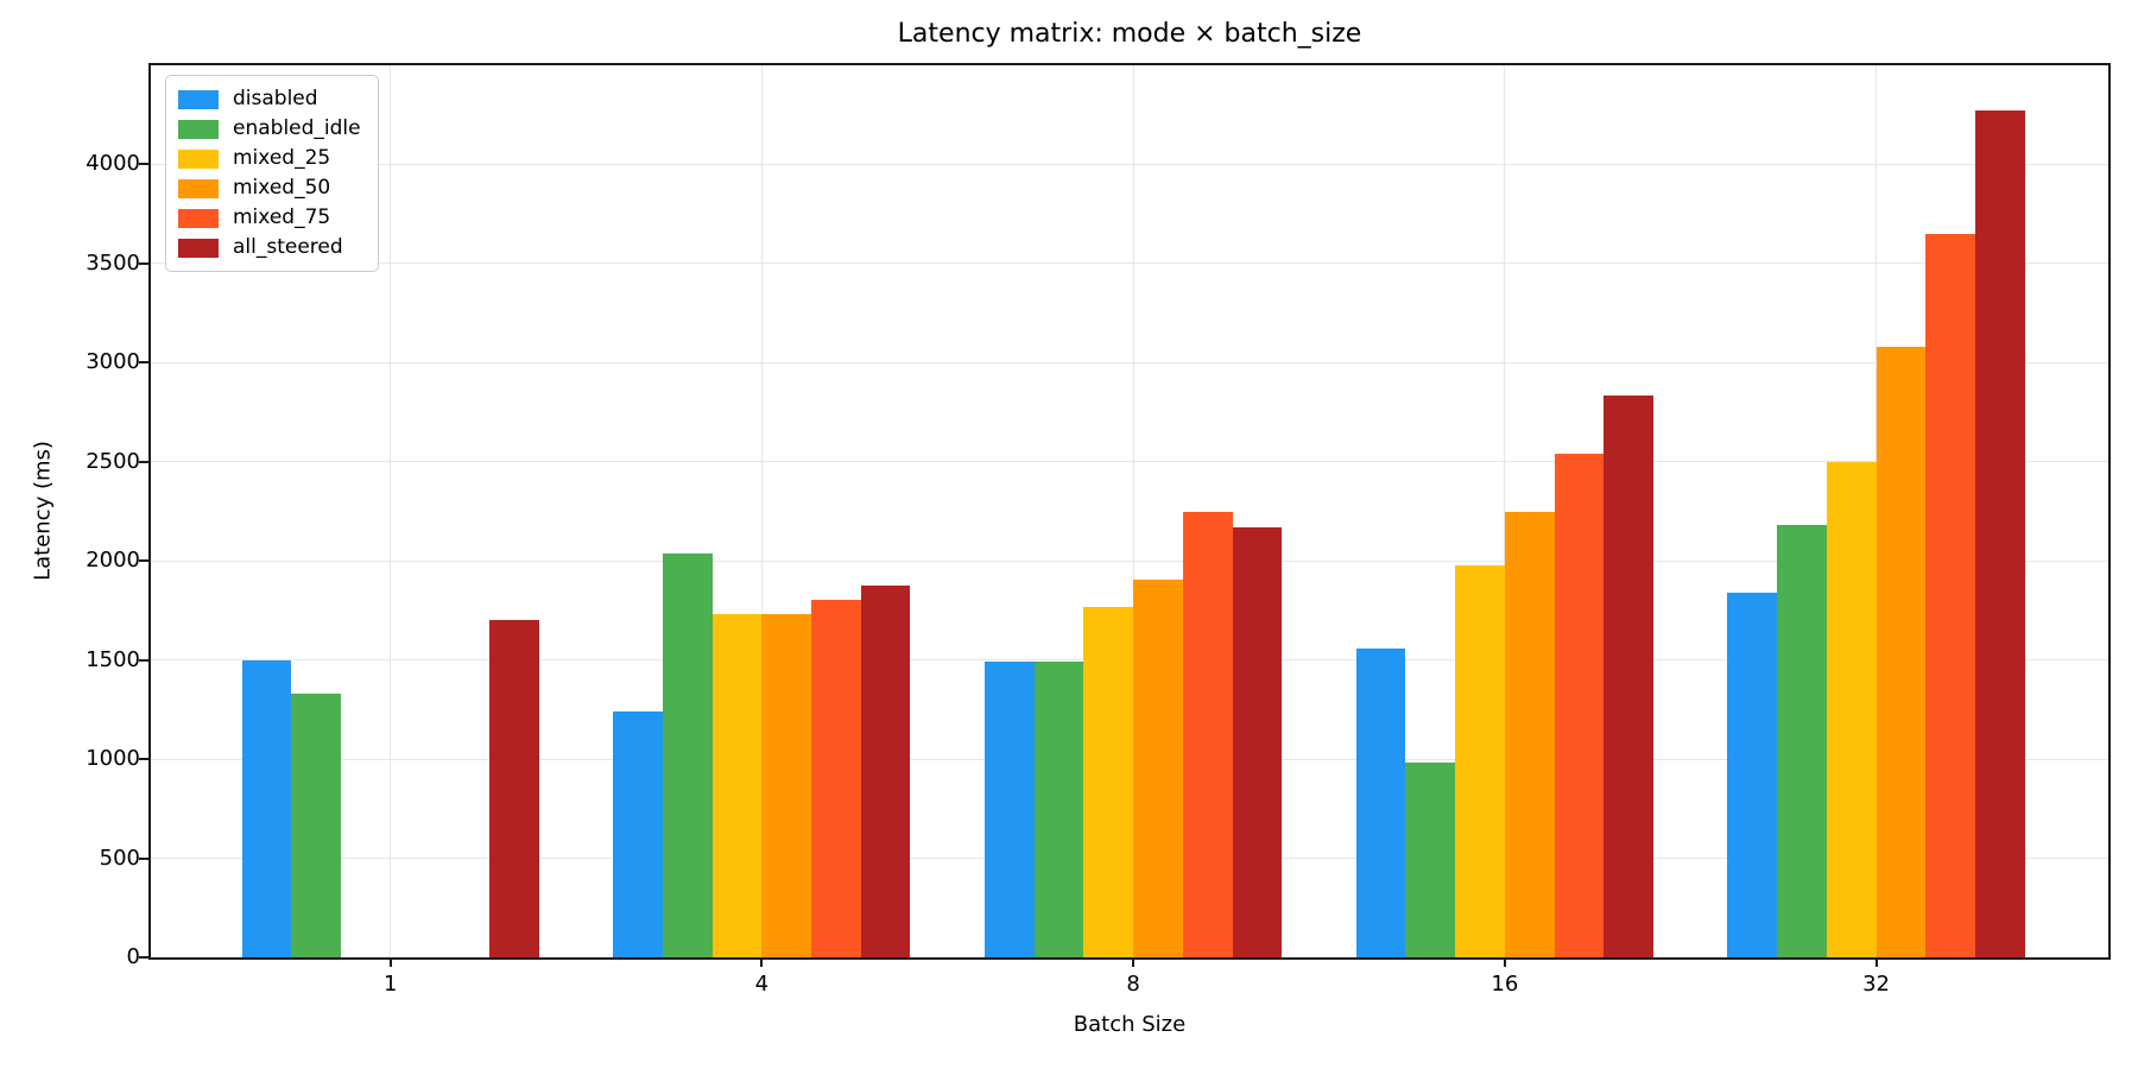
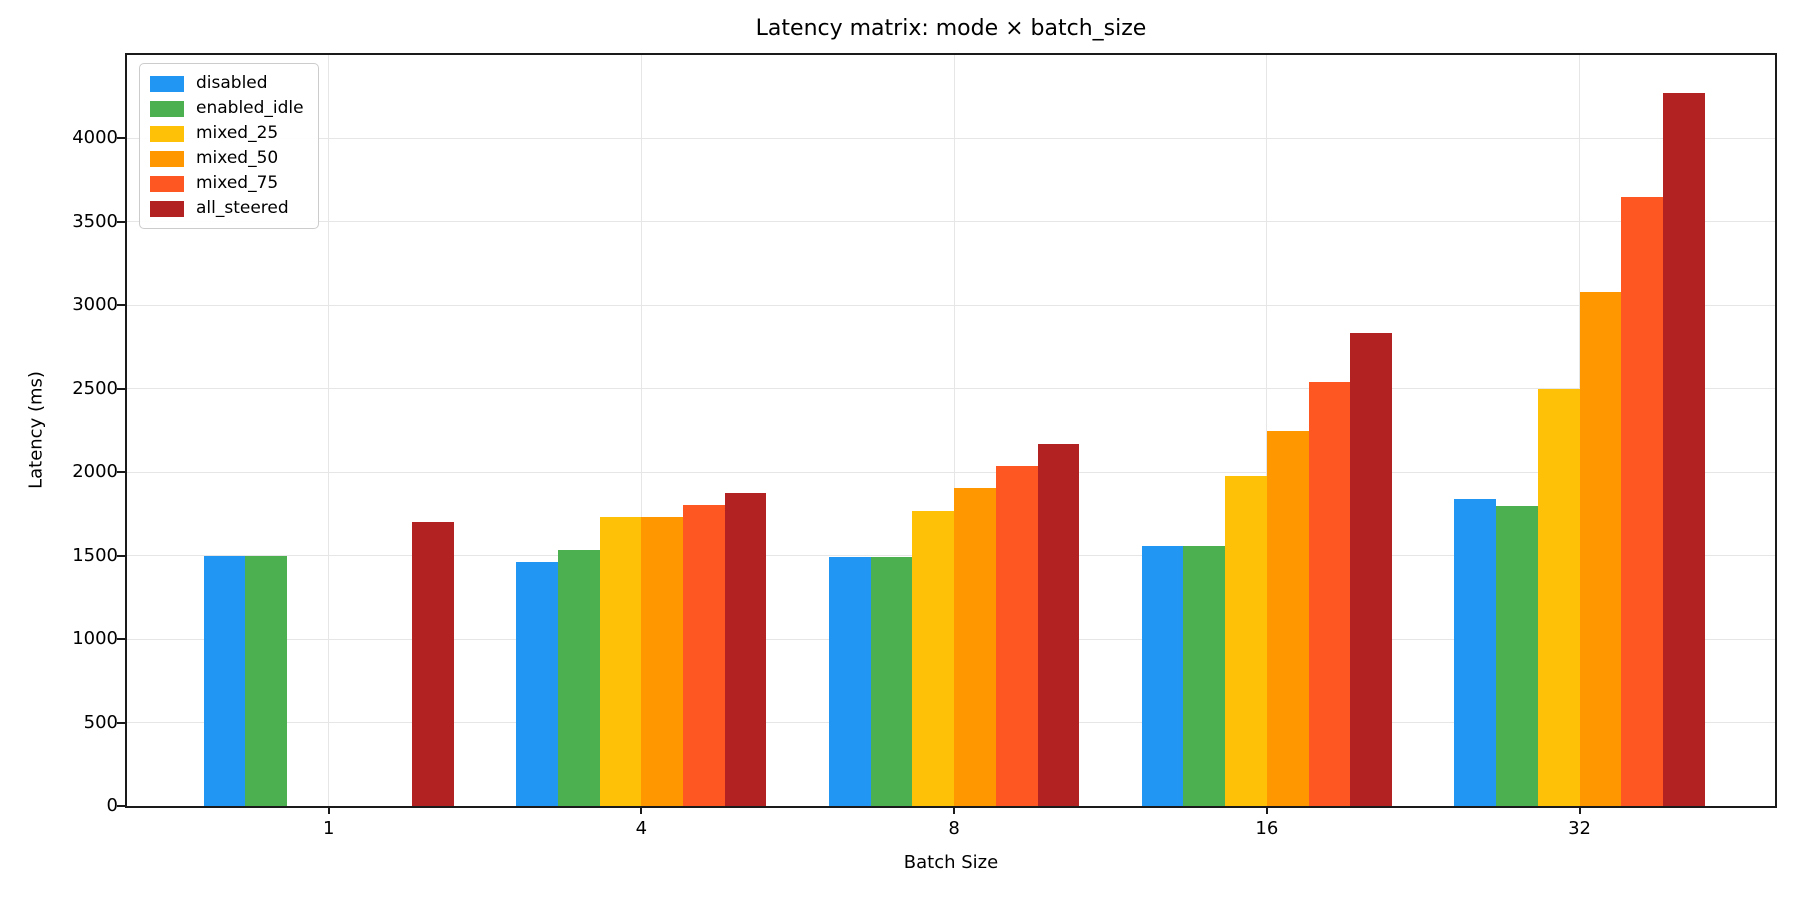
enabled_idle/1: 1330 -> 1500
disabled/4: 1240 -> 1460
enabled_idle/4: 2040 -> 1540
mixed_75/8: 2250 -> 2040
enabled_idle/16: 980 -> 1560
enabled_idle/32: 2180 -> 1800
